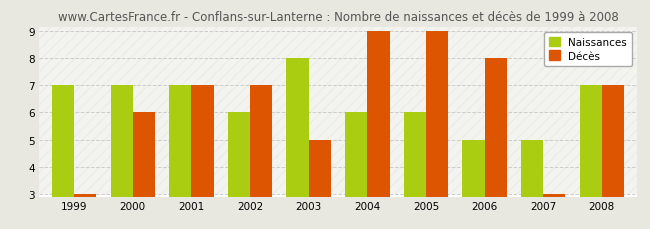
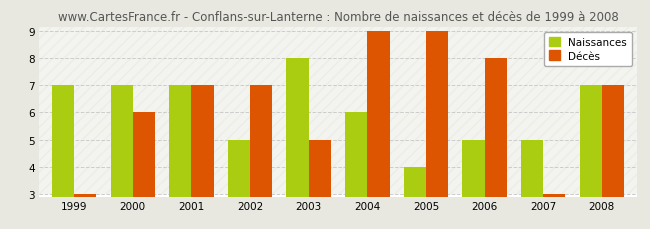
Naissances/2002: 6 -> 5
Naissances/2005: 6 -> 4
